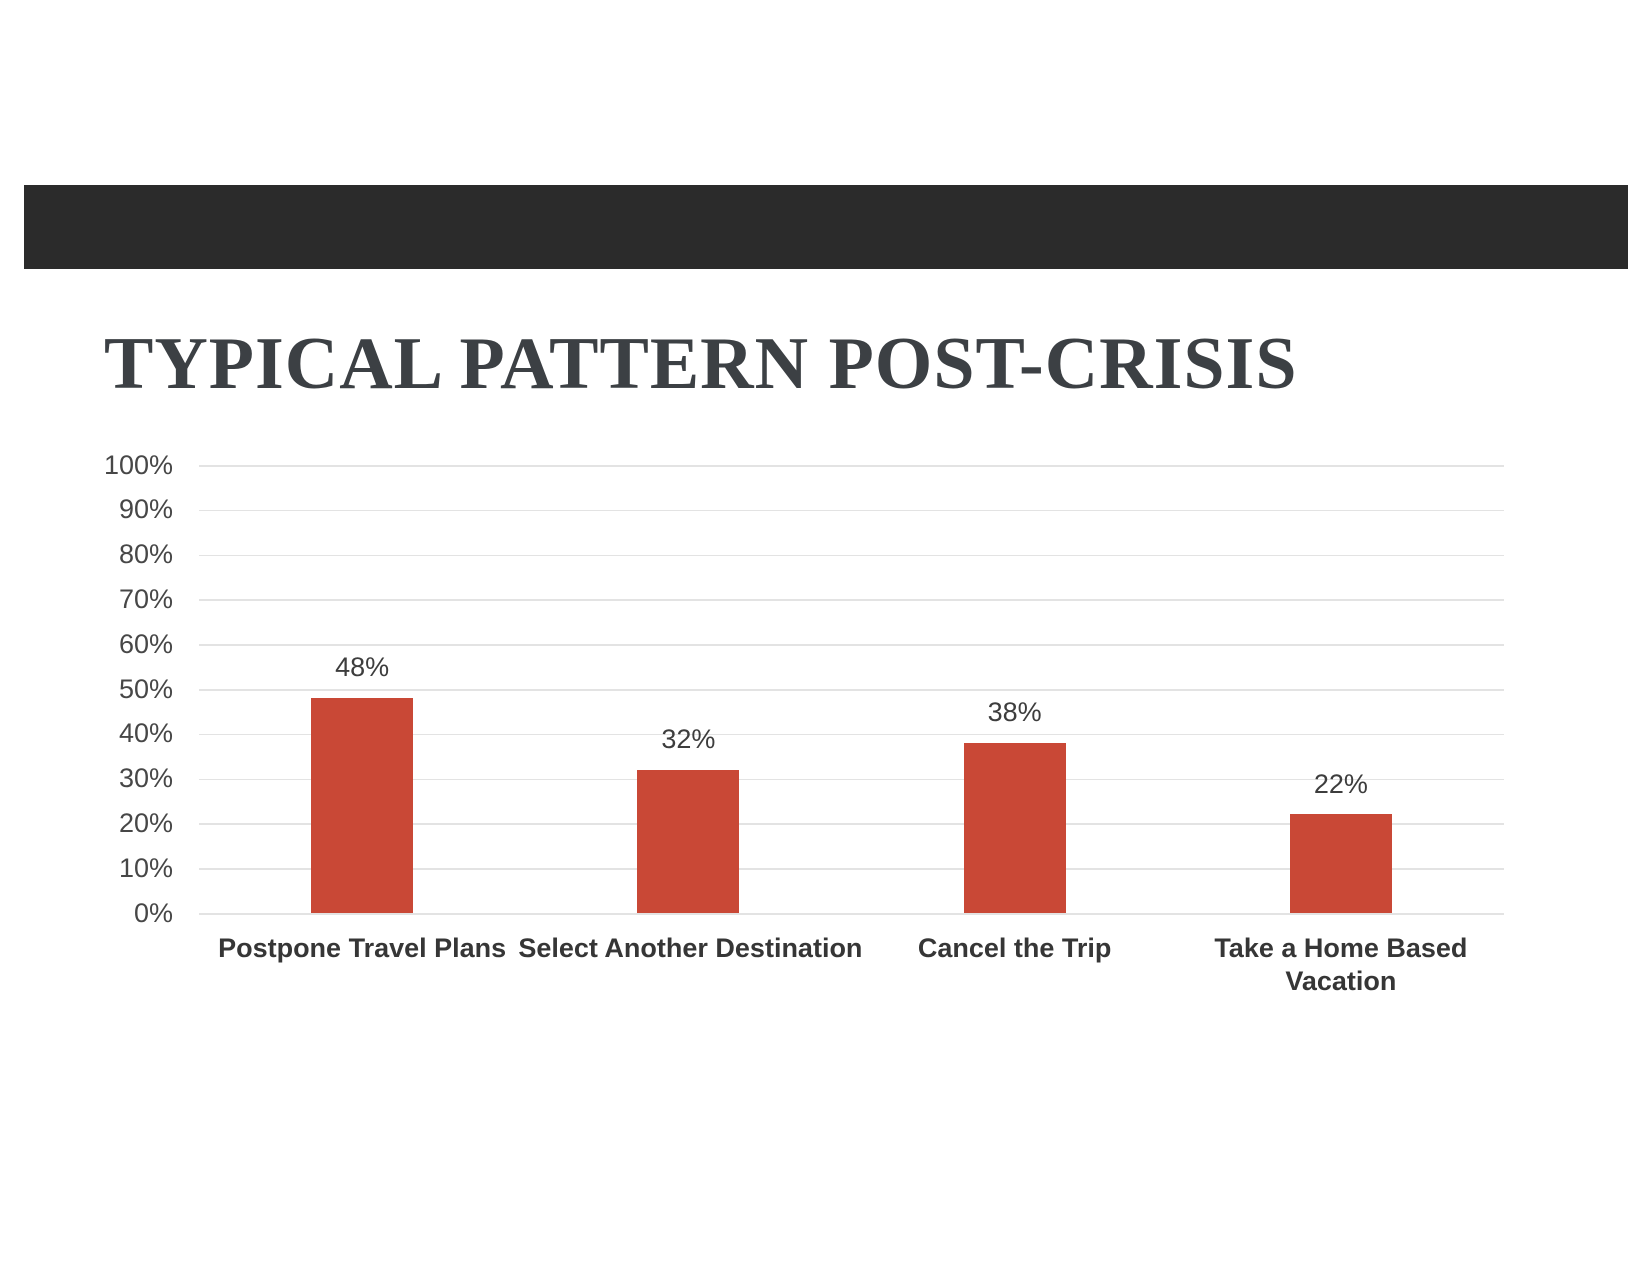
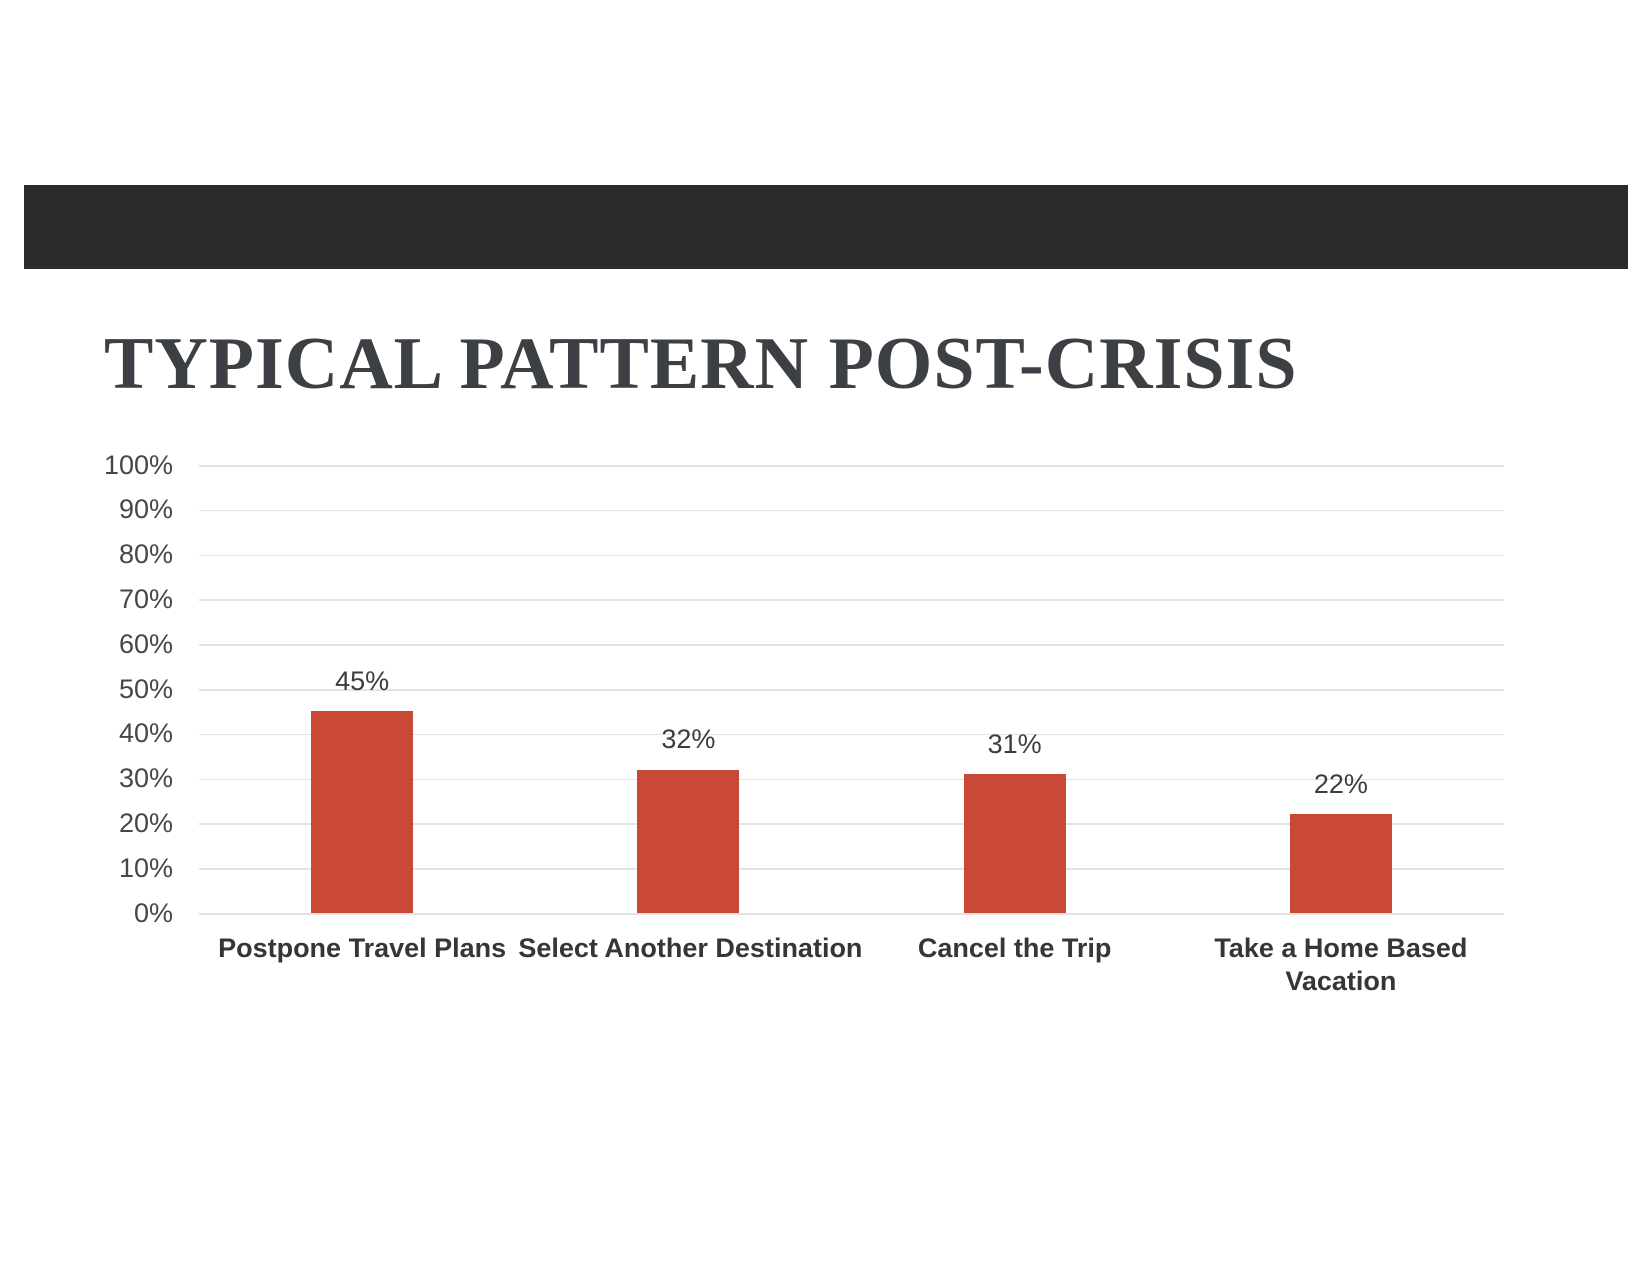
Postpone Travel Plans: 48% -> 45%
Cancel the Trip: 38% -> 31%
